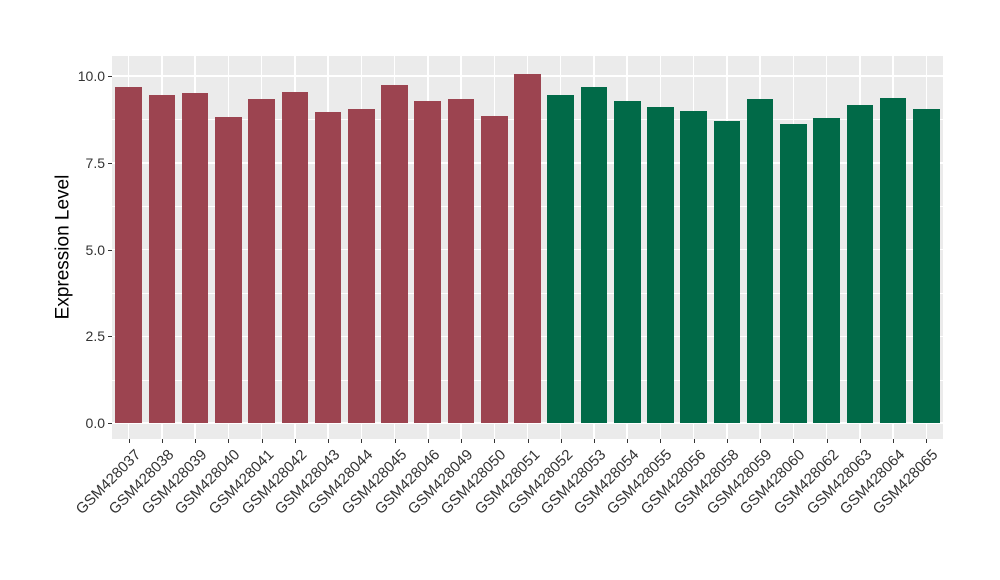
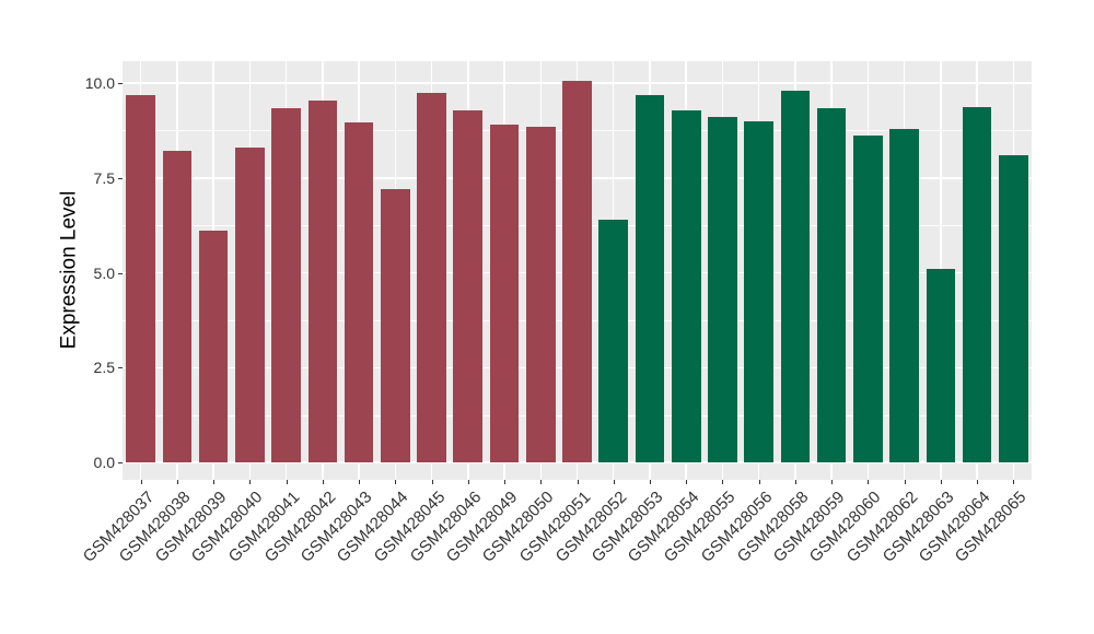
GSM428038: 9.5 -> 8.2
GSM428039: 9.5 -> 6.1
GSM428040: 8.8 -> 8.3
GSM428044: 9.0 -> 7.2
GSM428049: 9.3 -> 8.9
GSM428052: 9.5 -> 6.4
GSM428058: 8.7 -> 9.8
GSM428063: 9.2 -> 5.1
GSM428065: 9.1 -> 8.1
